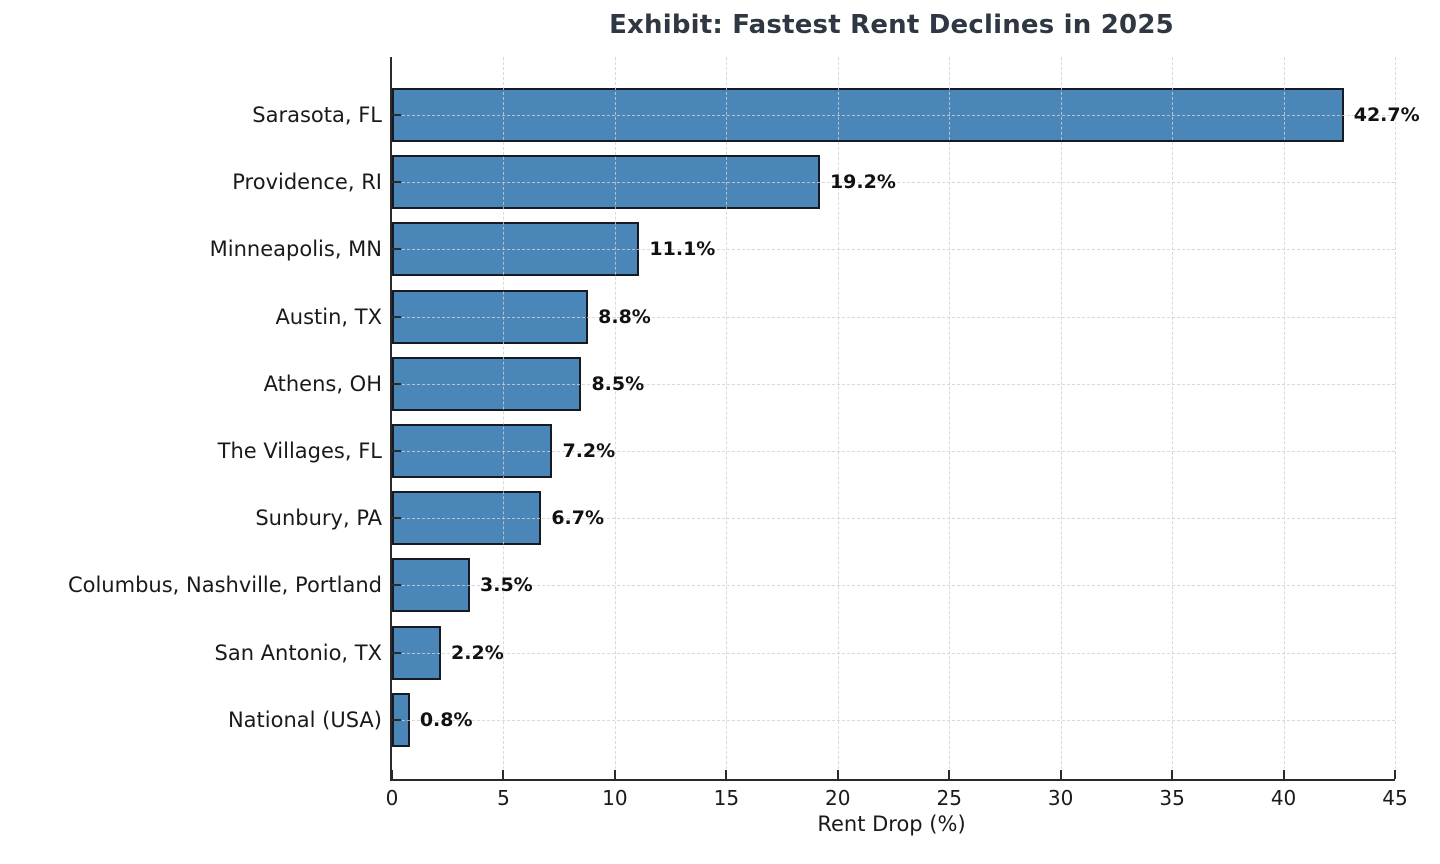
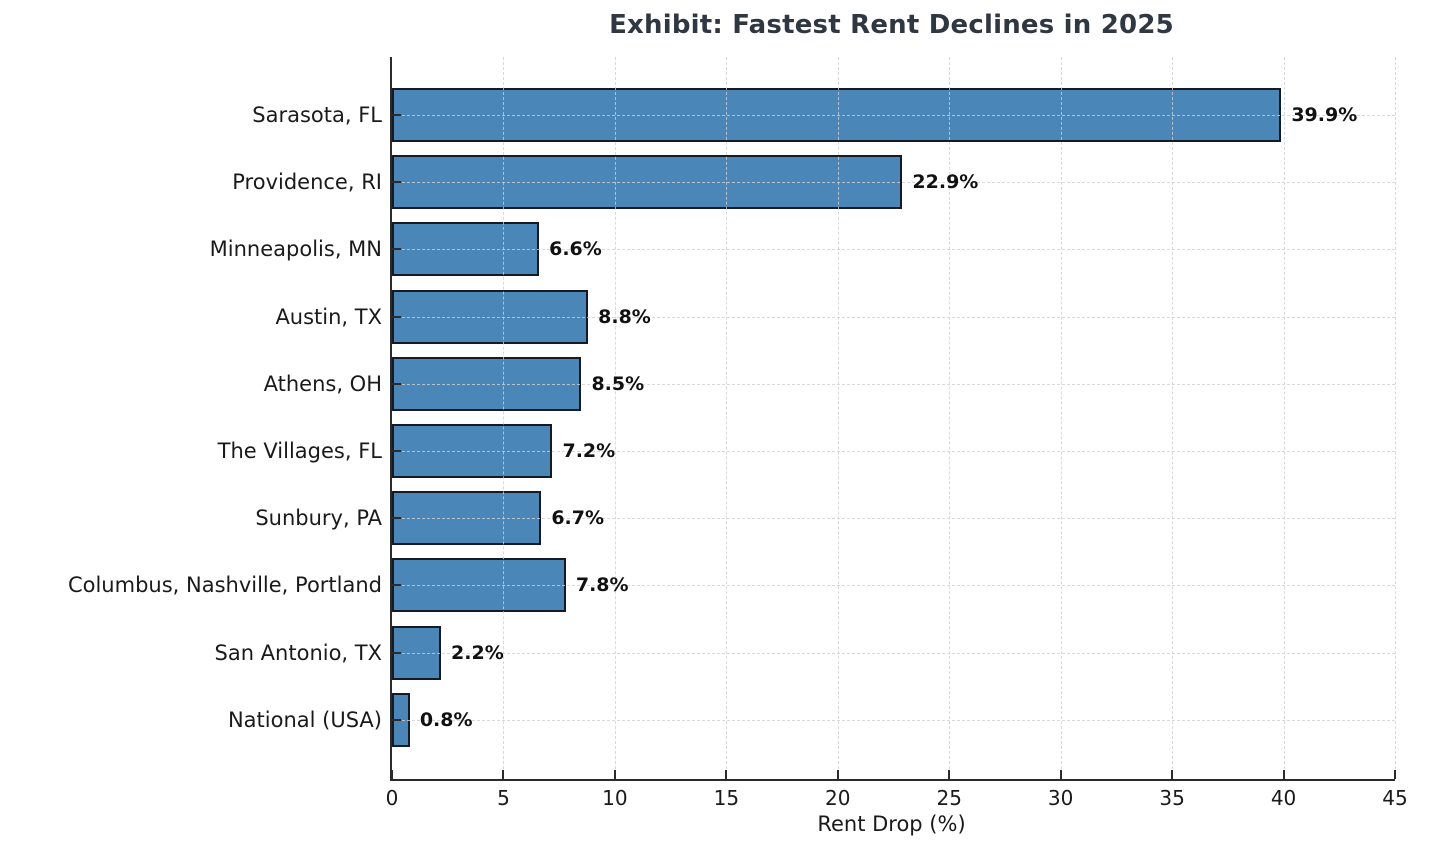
Sarasota, FL: 42.7% -> 39.9%
Providence, RI: 19.2% -> 22.9%
Minneapolis, MN: 11.1% -> 6.6%
Columbus, Nashville, Portland: 3.5% -> 7.8%
